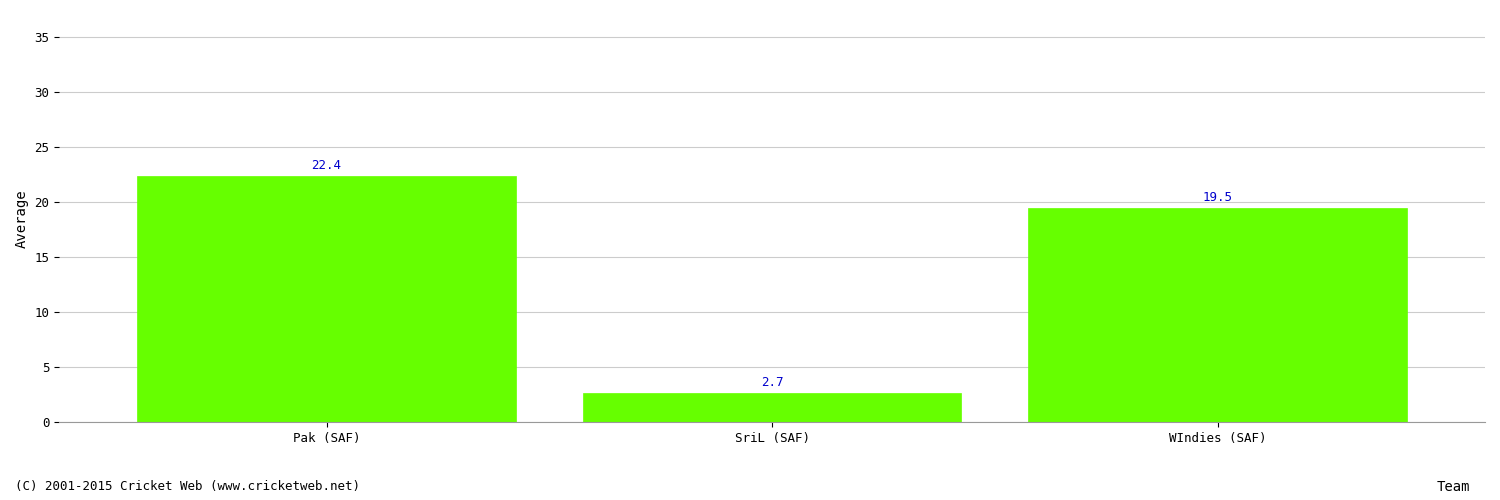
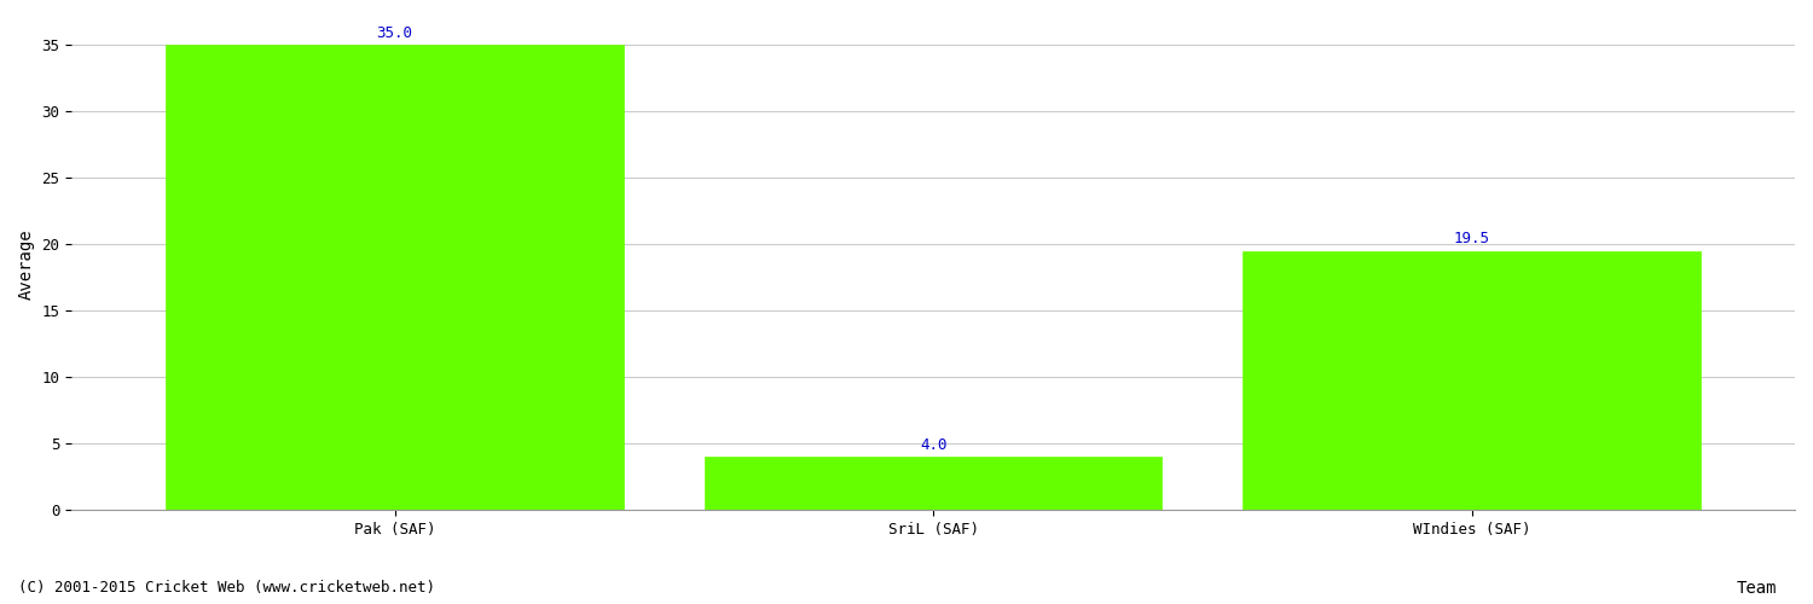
Pak (SAF): 22.4 -> 35.0
SriL (SAF): 2.7 -> 4.0
